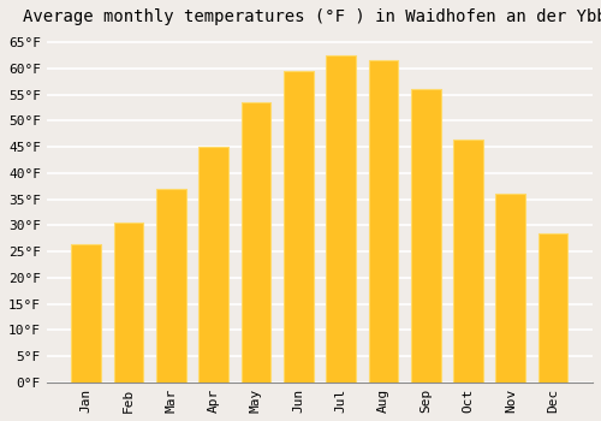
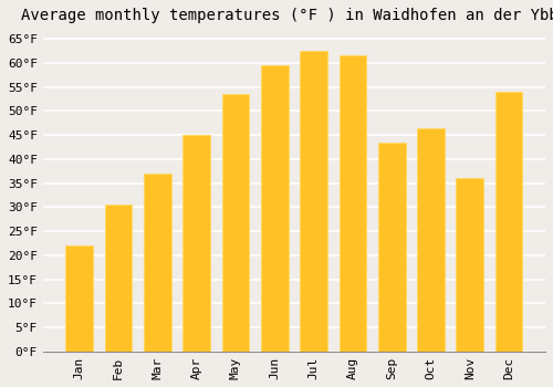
Jan: 26.5°F -> 22.0°F
Sep: 56.0°F -> 43.5°F
Dec: 28.5°F -> 54.0°F
